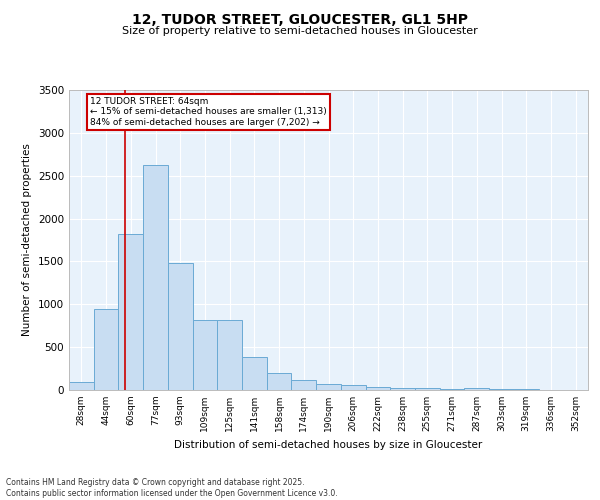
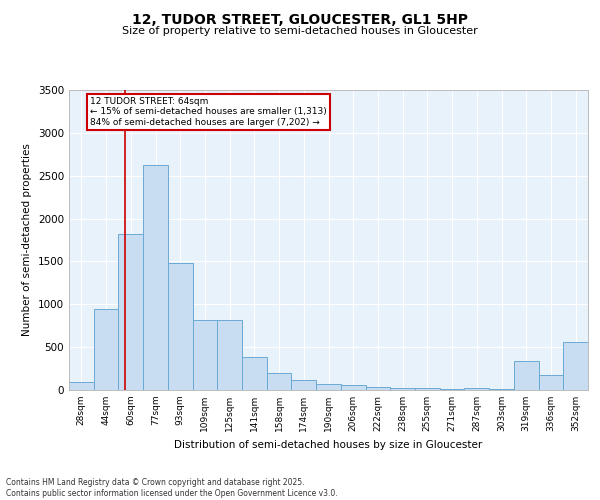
319sqm: 10 -> 340
336sqm: 0 -> 180
352sqm: 0 -> 560
